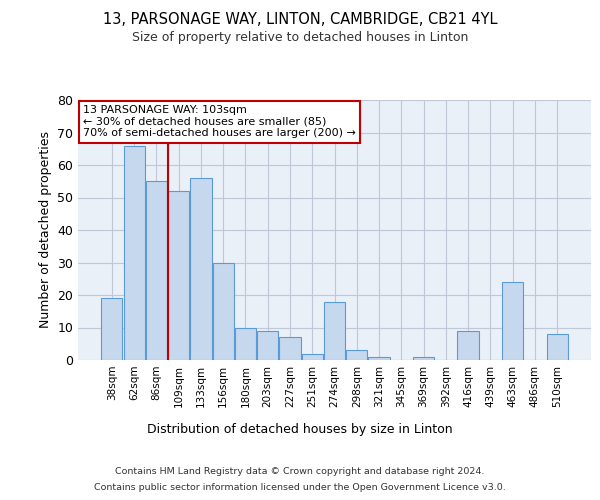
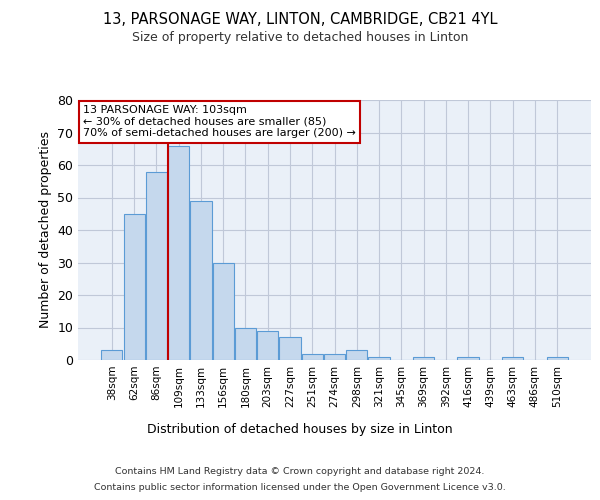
38sqm: 19 -> 3
62sqm: 66 -> 45
86sqm: 55 -> 58
109sqm: 52 -> 66
133sqm: 56 -> 49
274sqm: 18 -> 2
416sqm: 9 -> 1
463sqm: 24 -> 1
510sqm: 8 -> 1
